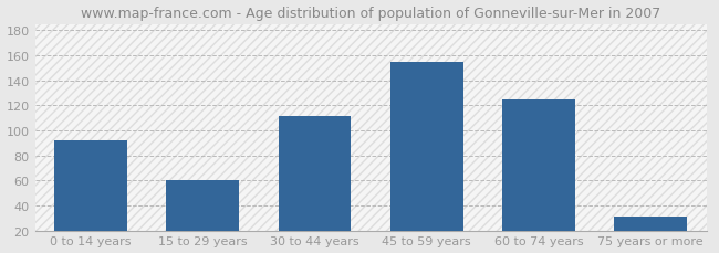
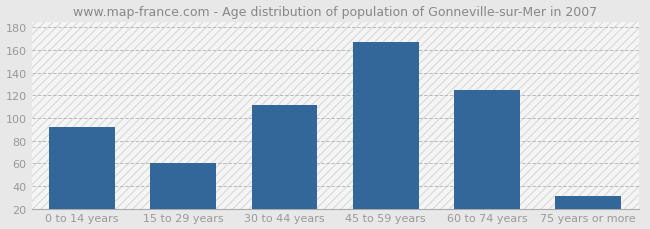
45 to 59 years: 155 -> 167
